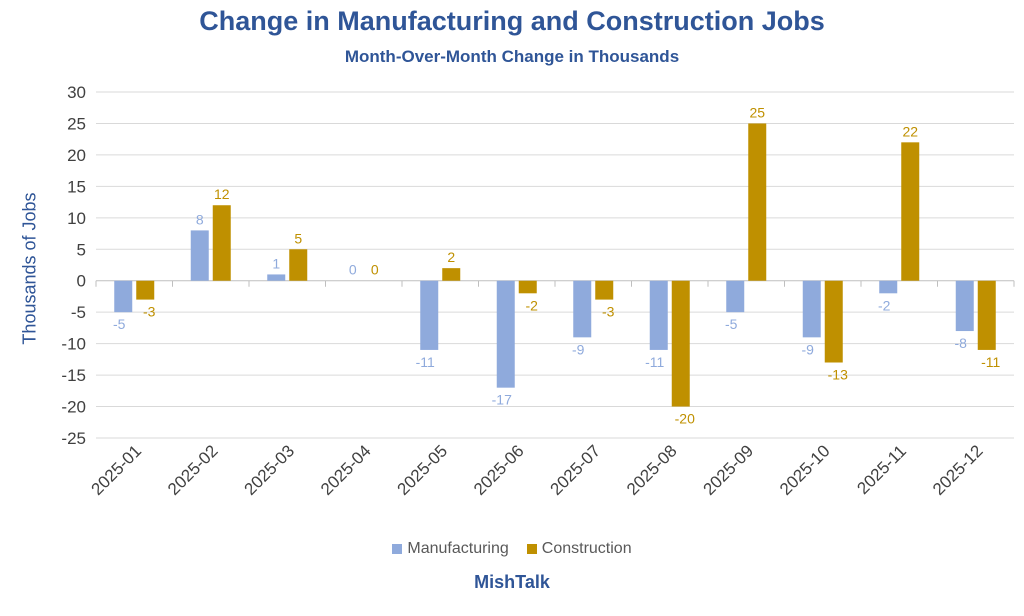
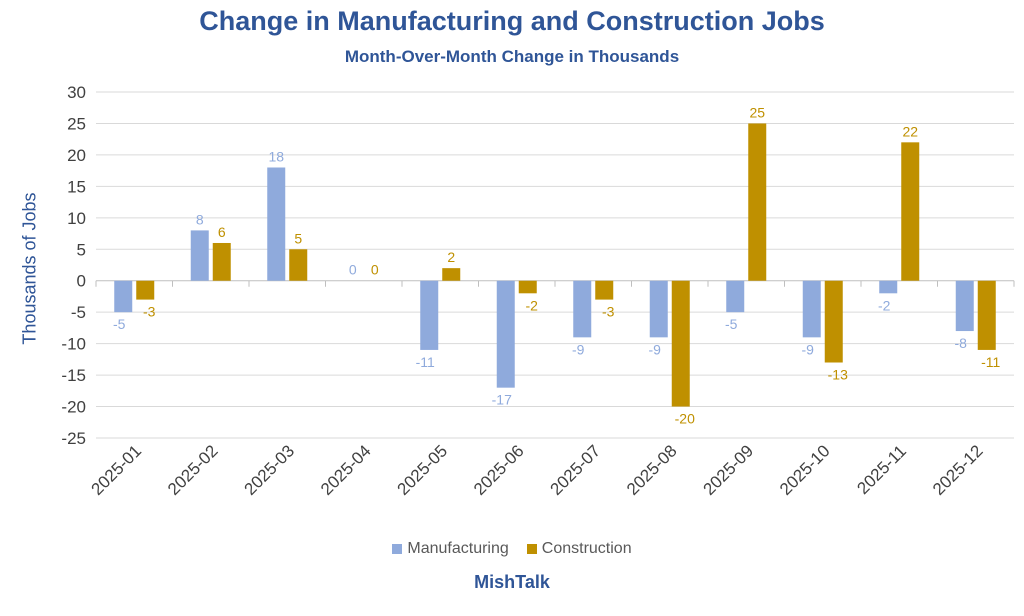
Construction/2025-02: 12 -> 6
Manufacturing/2025-03: 1 -> 18
Manufacturing/2025-08: -11 -> -9
